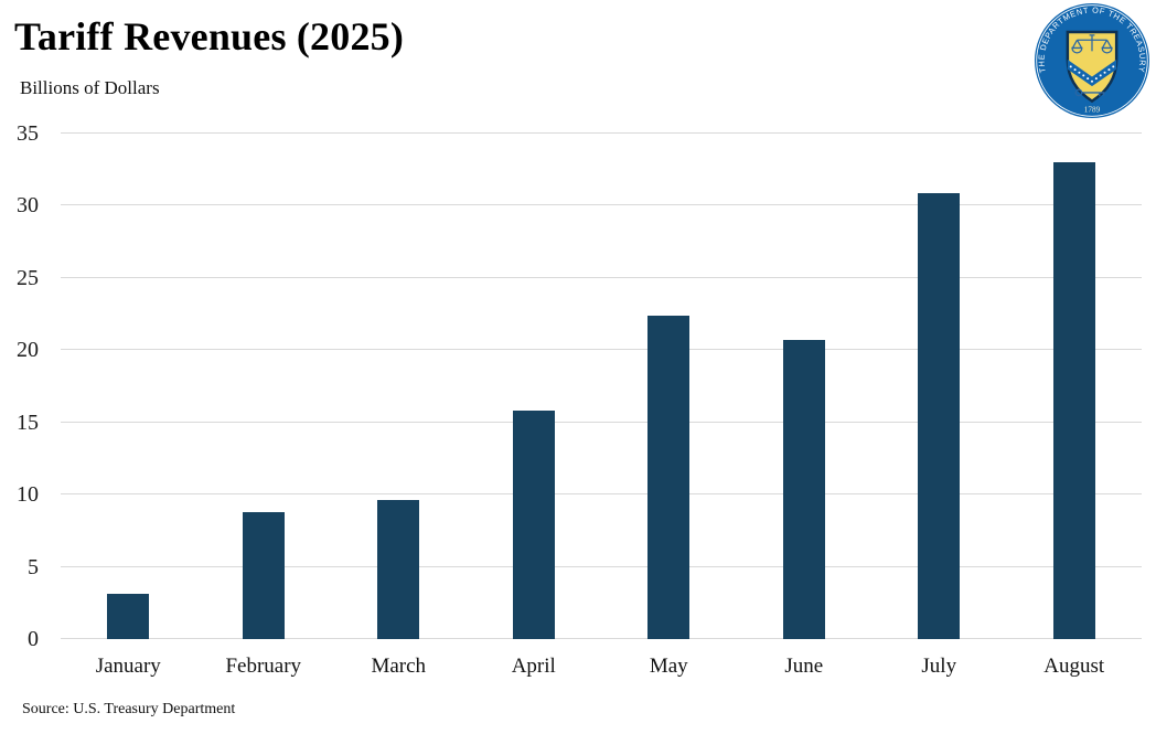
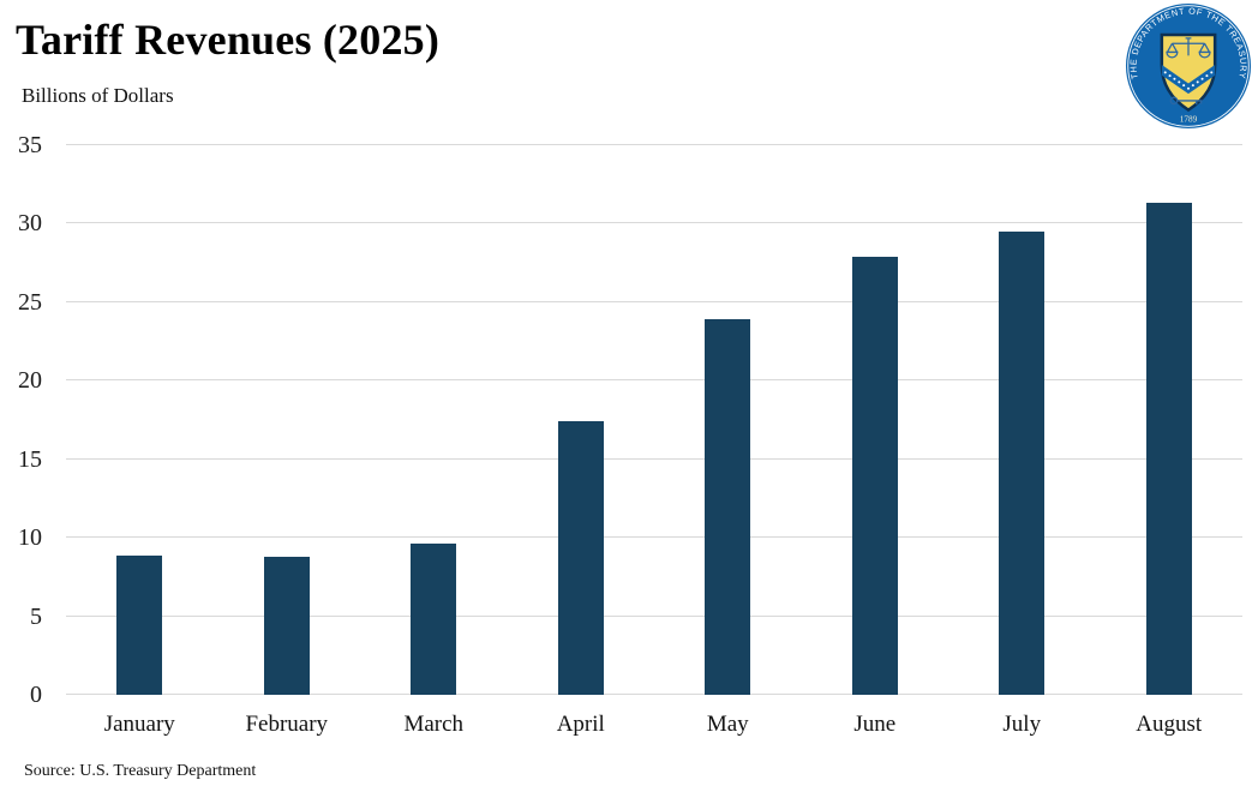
January: 3.1 -> 8.9
April: 15.8 -> 17.4
May: 22.4 -> 23.9
June: 20.7 -> 27.9
July: 30.9 -> 29.5
August: 33.0 -> 31.3
